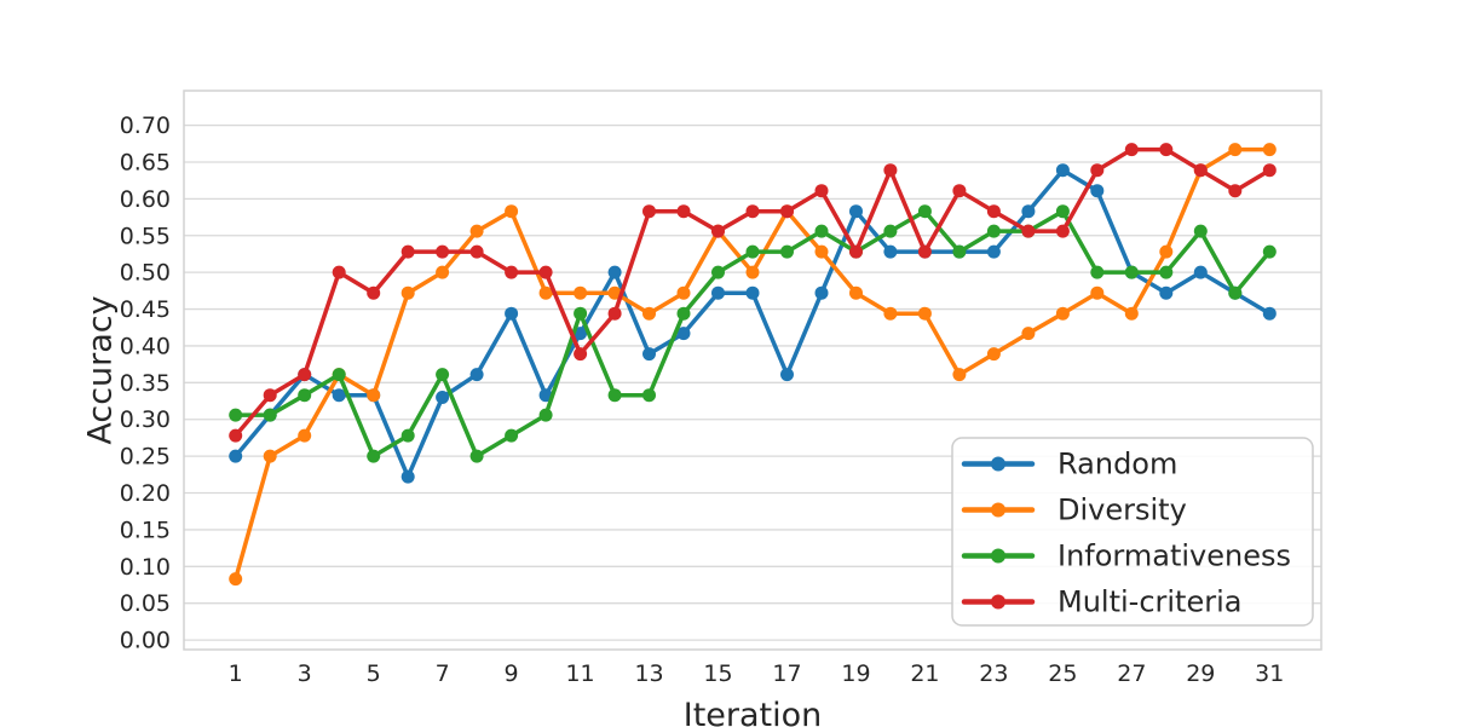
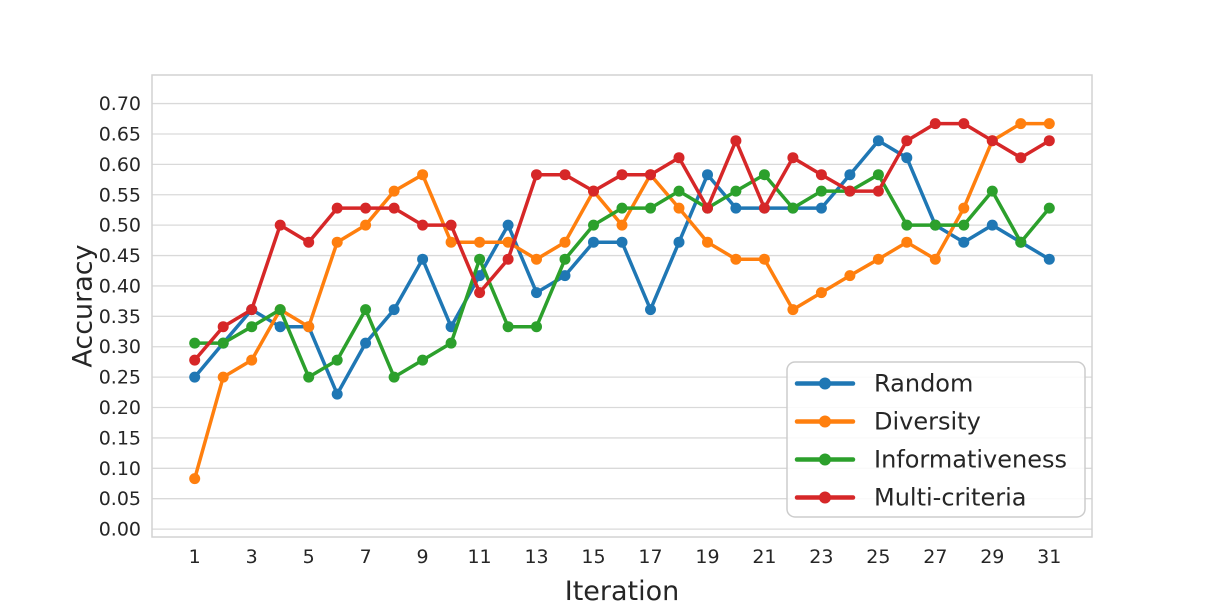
Random/7: 0.33 -> 0.31
